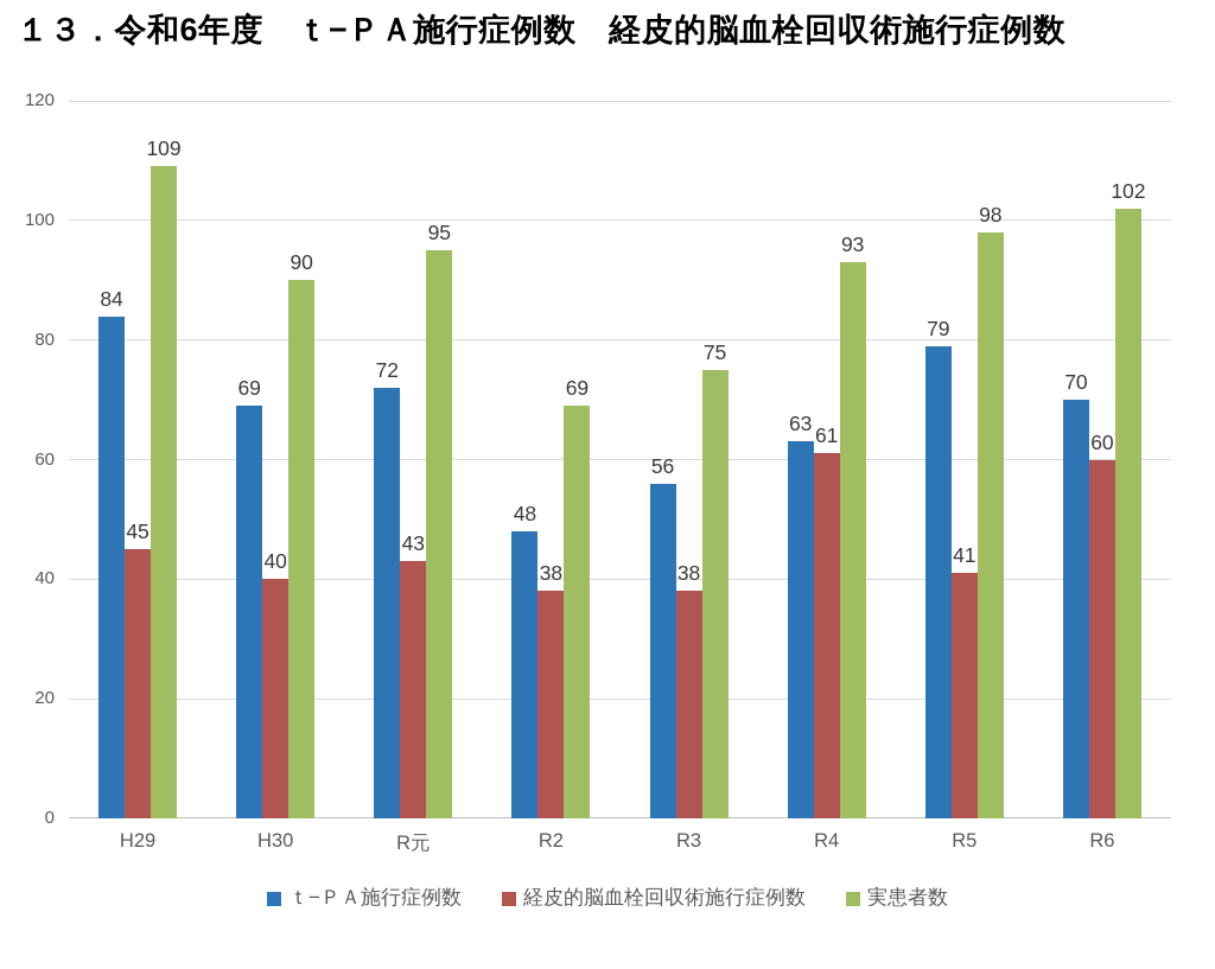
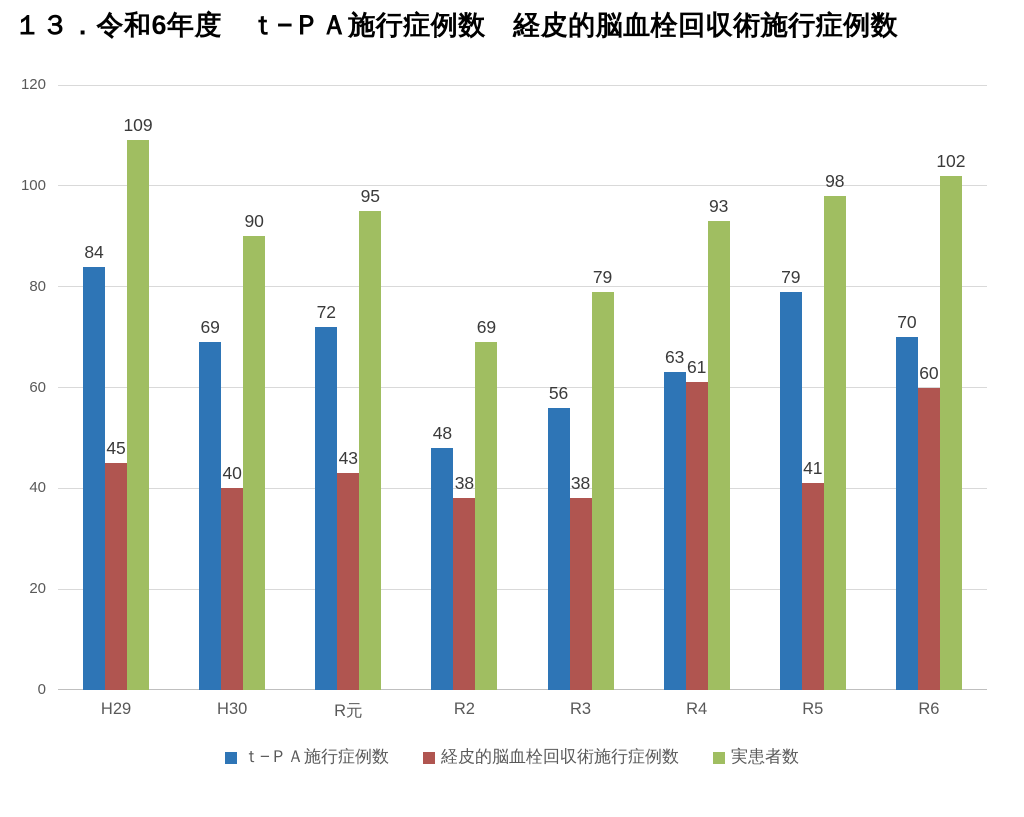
実患者数/R3: 75 -> 79
